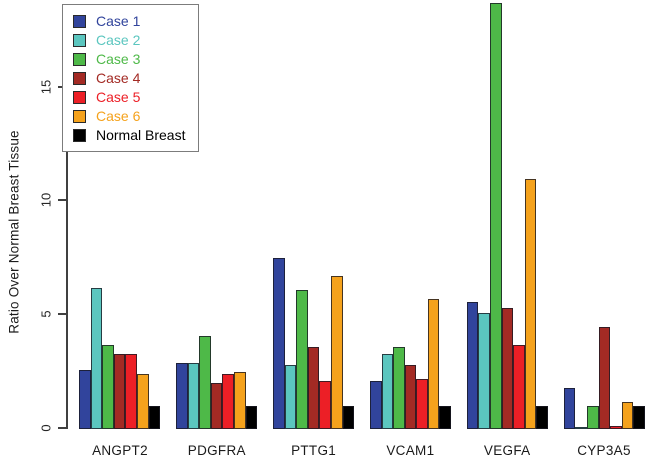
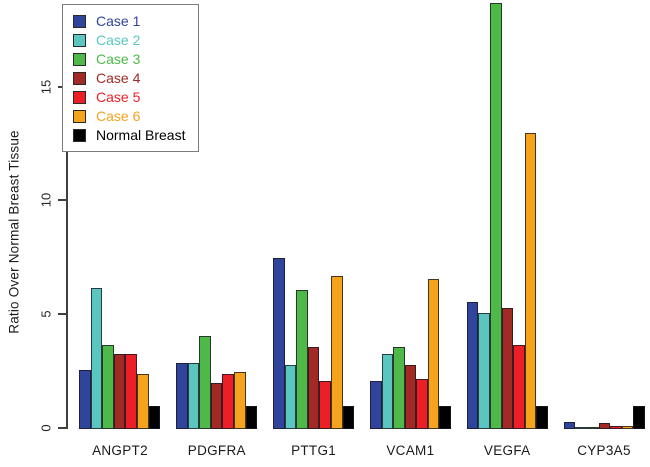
Case 6/VCAM1: 5.7 -> 6.6
Case 6/VEGFA: 11.0 -> 13.0
Case 1/CYP3A5: 1.8 -> 0.3
Case 3/CYP3A5: 1.0 -> 0.1
Case 4/CYP3A5: 4.5 -> 0.2
Case 6/CYP3A5: 1.2 -> 0.1
